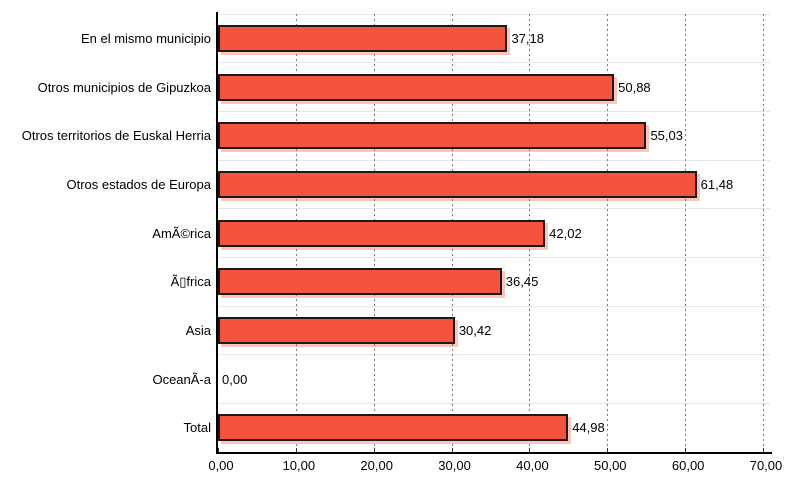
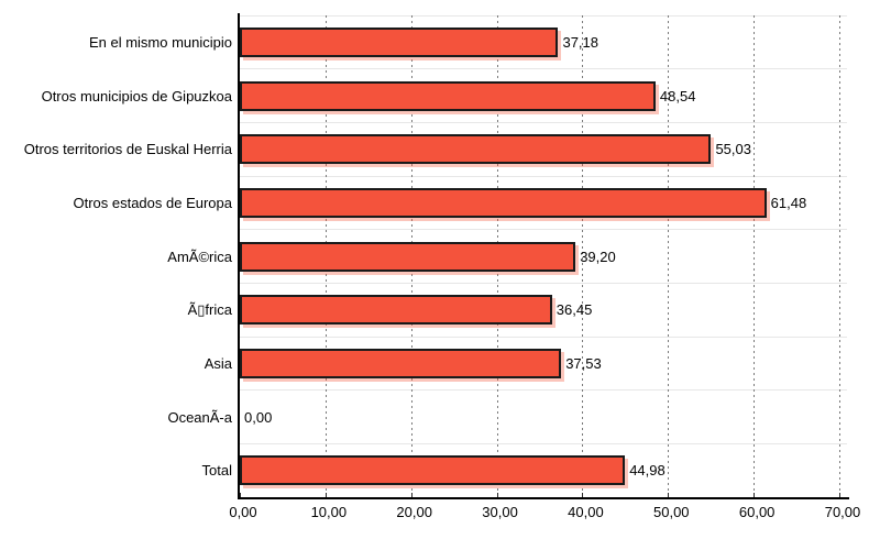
Otros municipios de Gipuzkoa: 50,88 -> 48,54
AmÃ©rica: 42,02 -> 39,20
Asia: 30,42 -> 37,53
